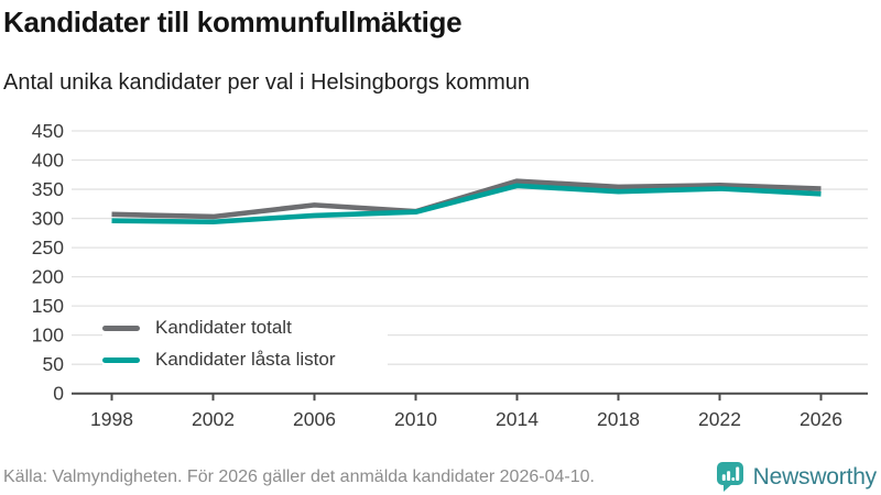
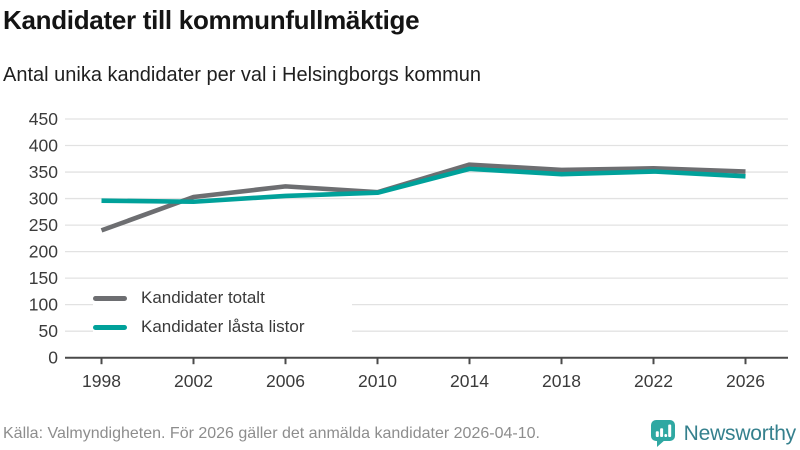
Kandidater totalt/1998: 310 -> 240
